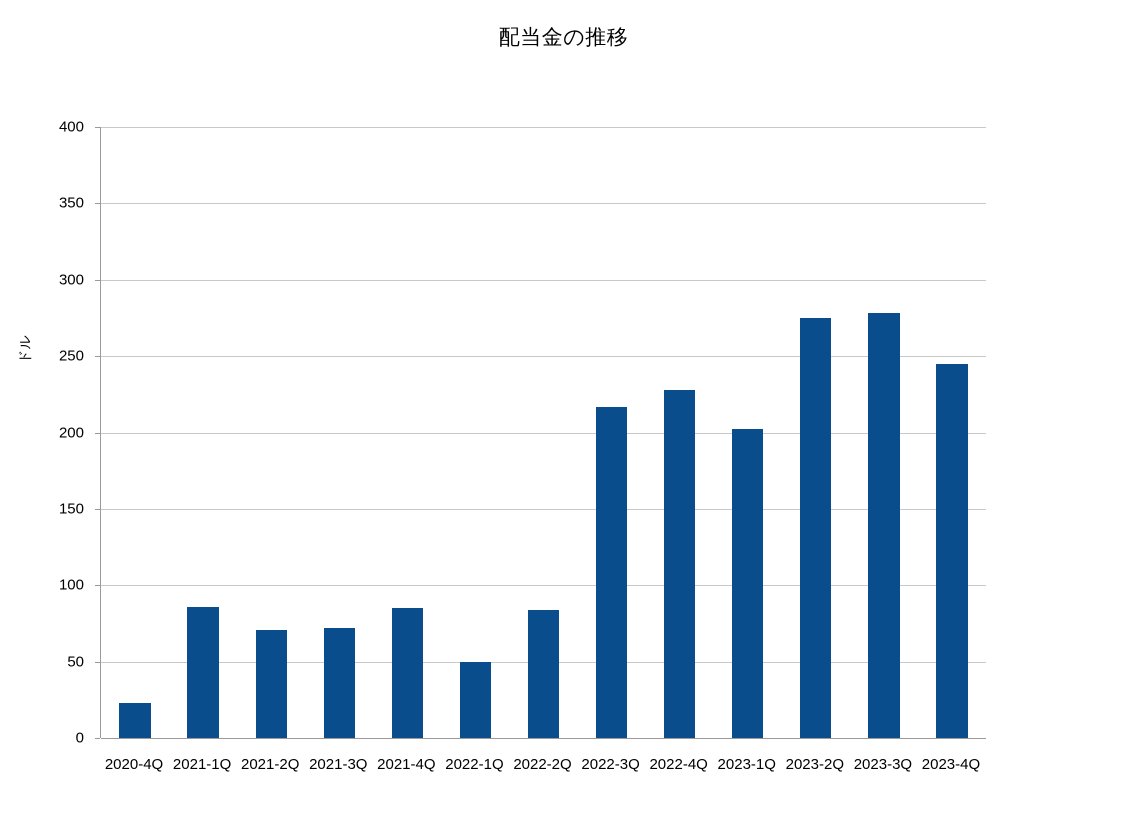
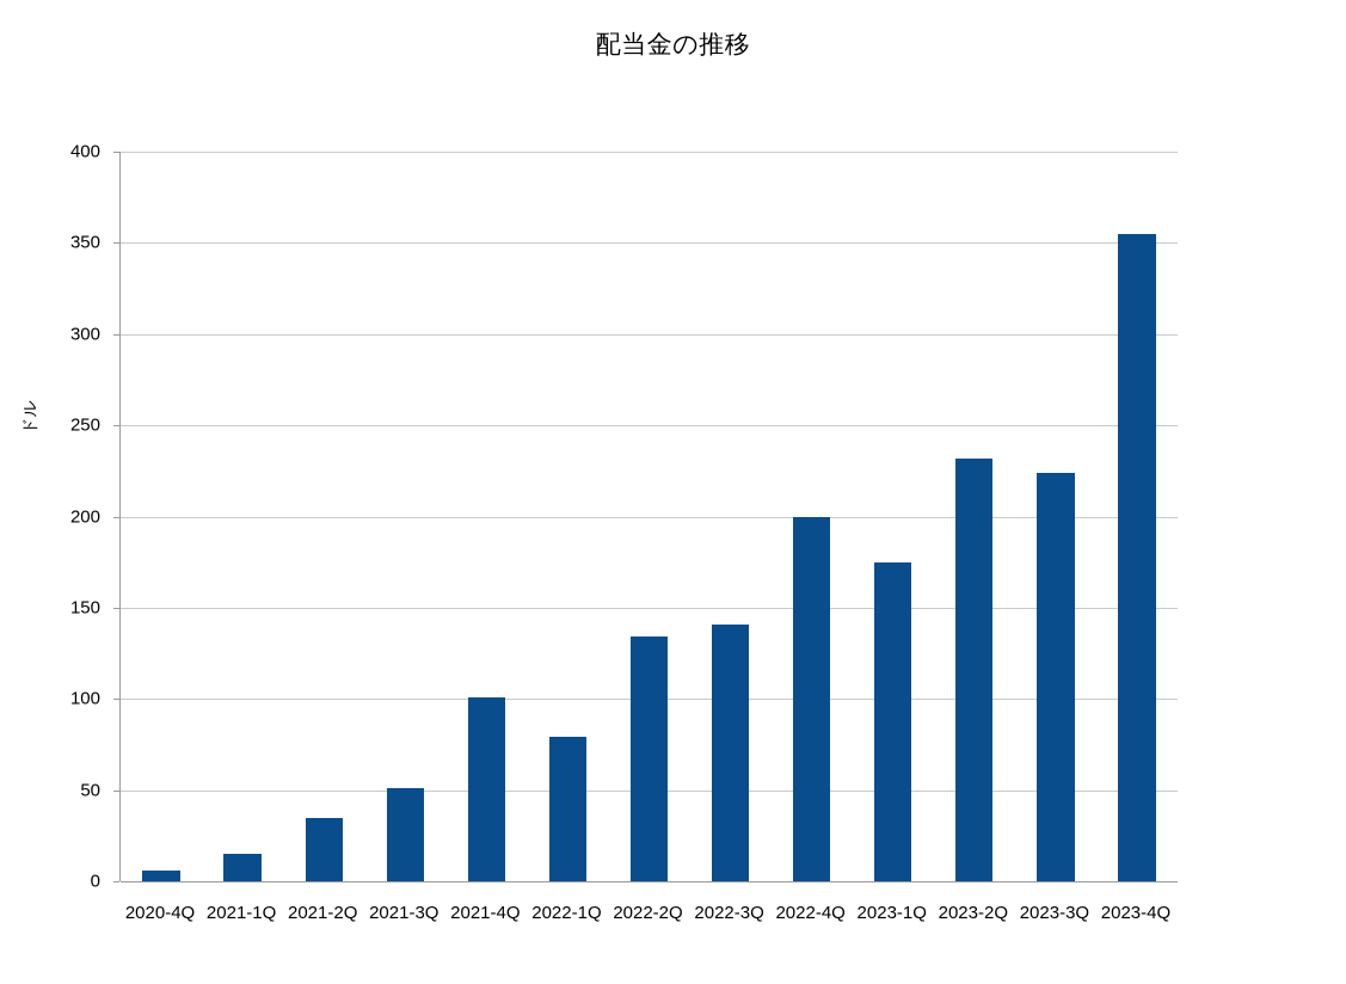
2020-4Q: 23 -> 6
2021-1Q: 86 -> 15
2021-2Q: 71 -> 35
2021-3Q: 72 -> 51
2021-4Q: 85 -> 101
2022-1Q: 50 -> 79
2022-2Q: 84 -> 134
2022-3Q: 217 -> 141
2022-4Q: 228 -> 200
2023-1Q: 202 -> 175
2023-2Q: 275 -> 232
2023-3Q: 278 -> 224
2023-4Q: 245 -> 355
